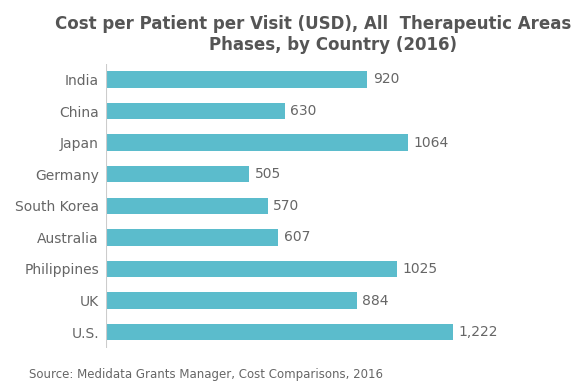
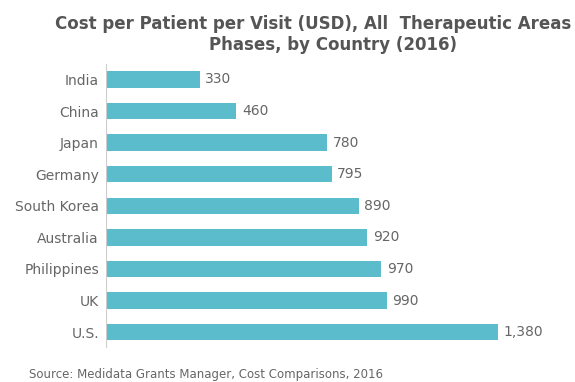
India: 920 -> 330
China: 630 -> 460
Japan: 1064 -> 780
Germany: 505 -> 795
South Korea: 570 -> 890
Australia: 607 -> 920
Philippines: 1025 -> 970
UK: 884 -> 990
U.S.: 1,222 -> 1,380
